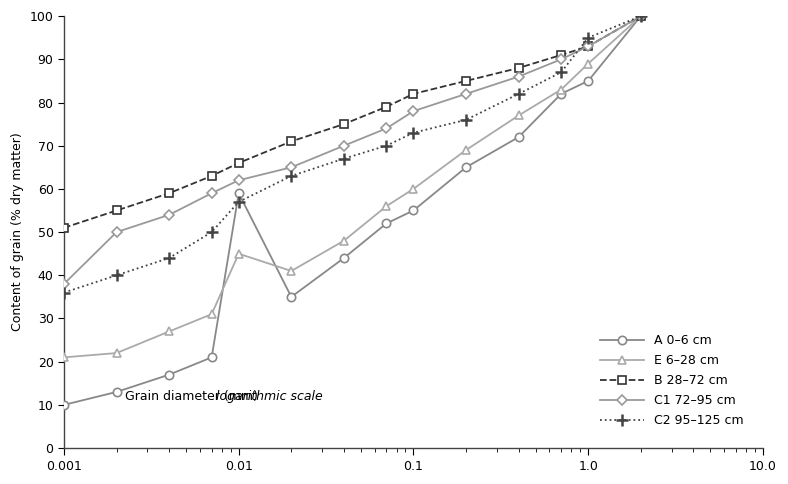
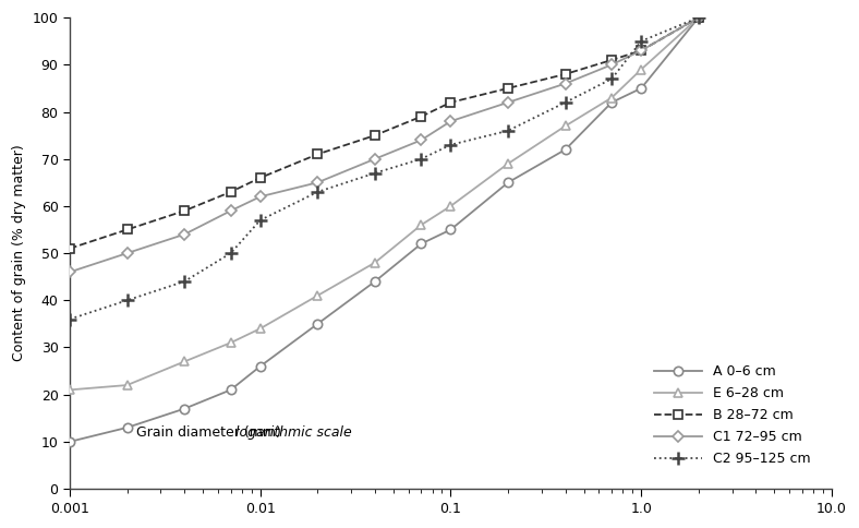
C1 72–95 cm/0.001: 38 -> 46
A 0–6 cm/0.01: 59 -> 26
E 6–28 cm/0.01: 45 -> 34
